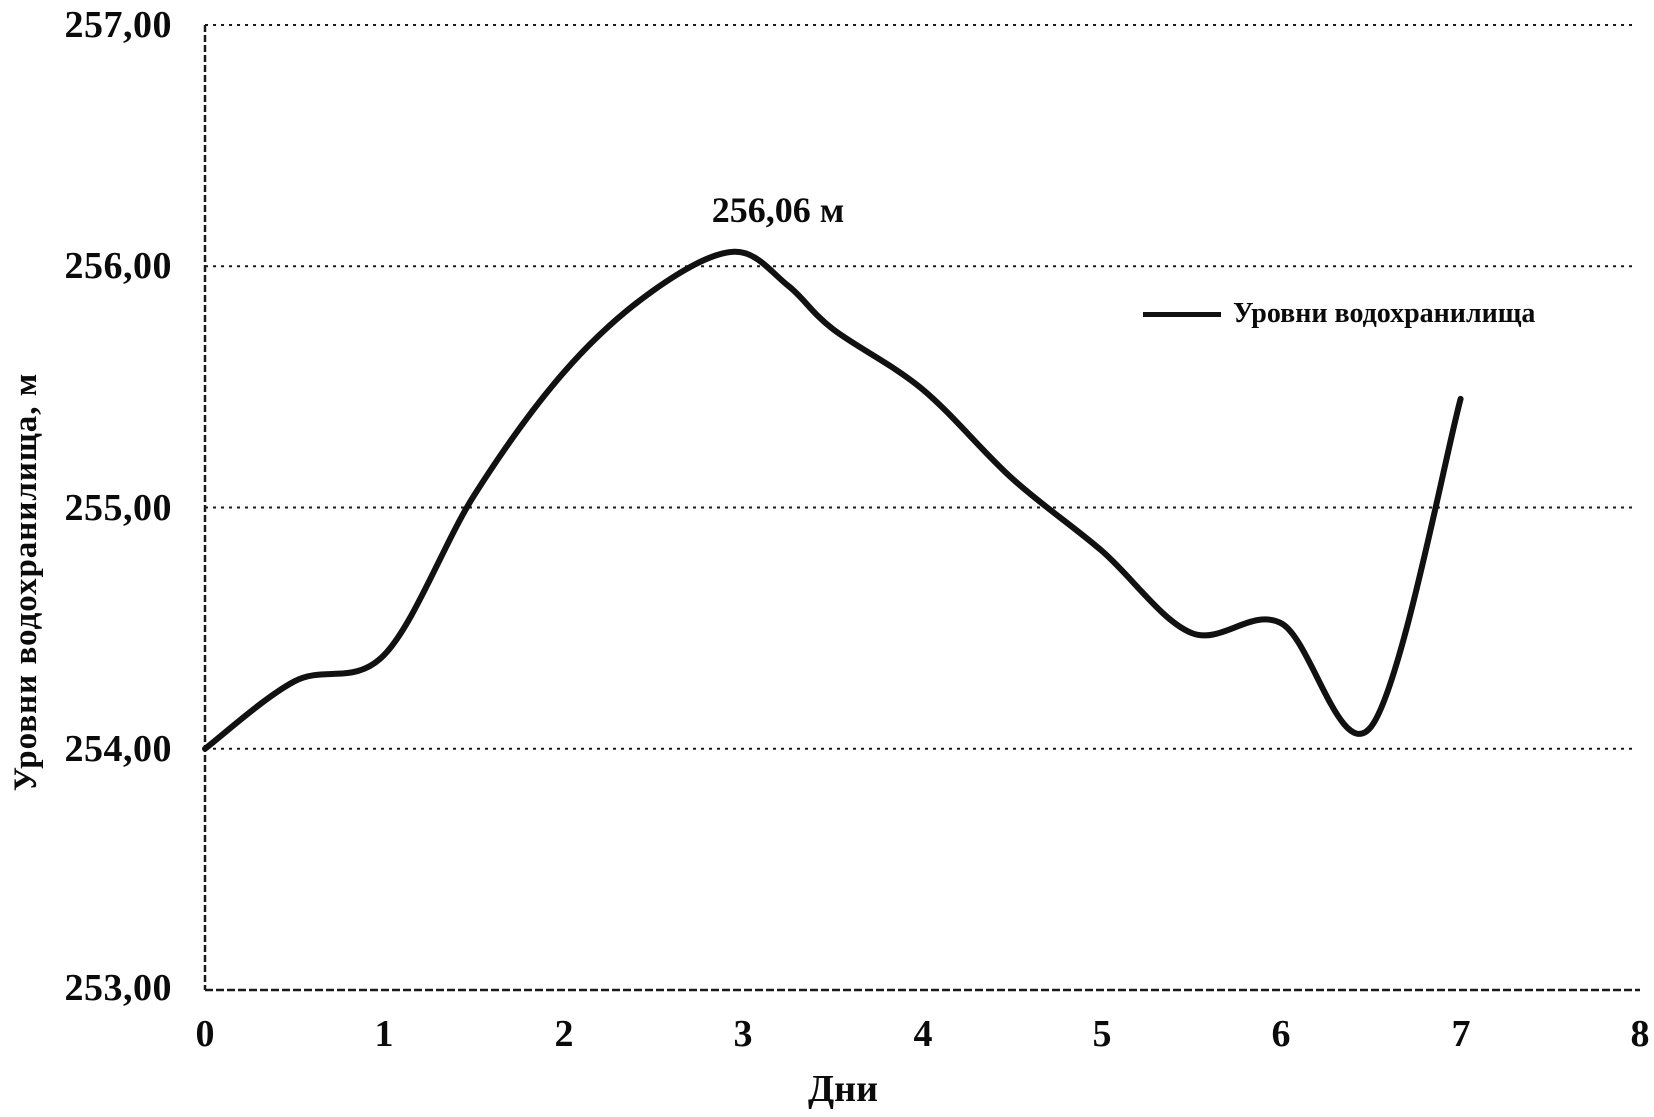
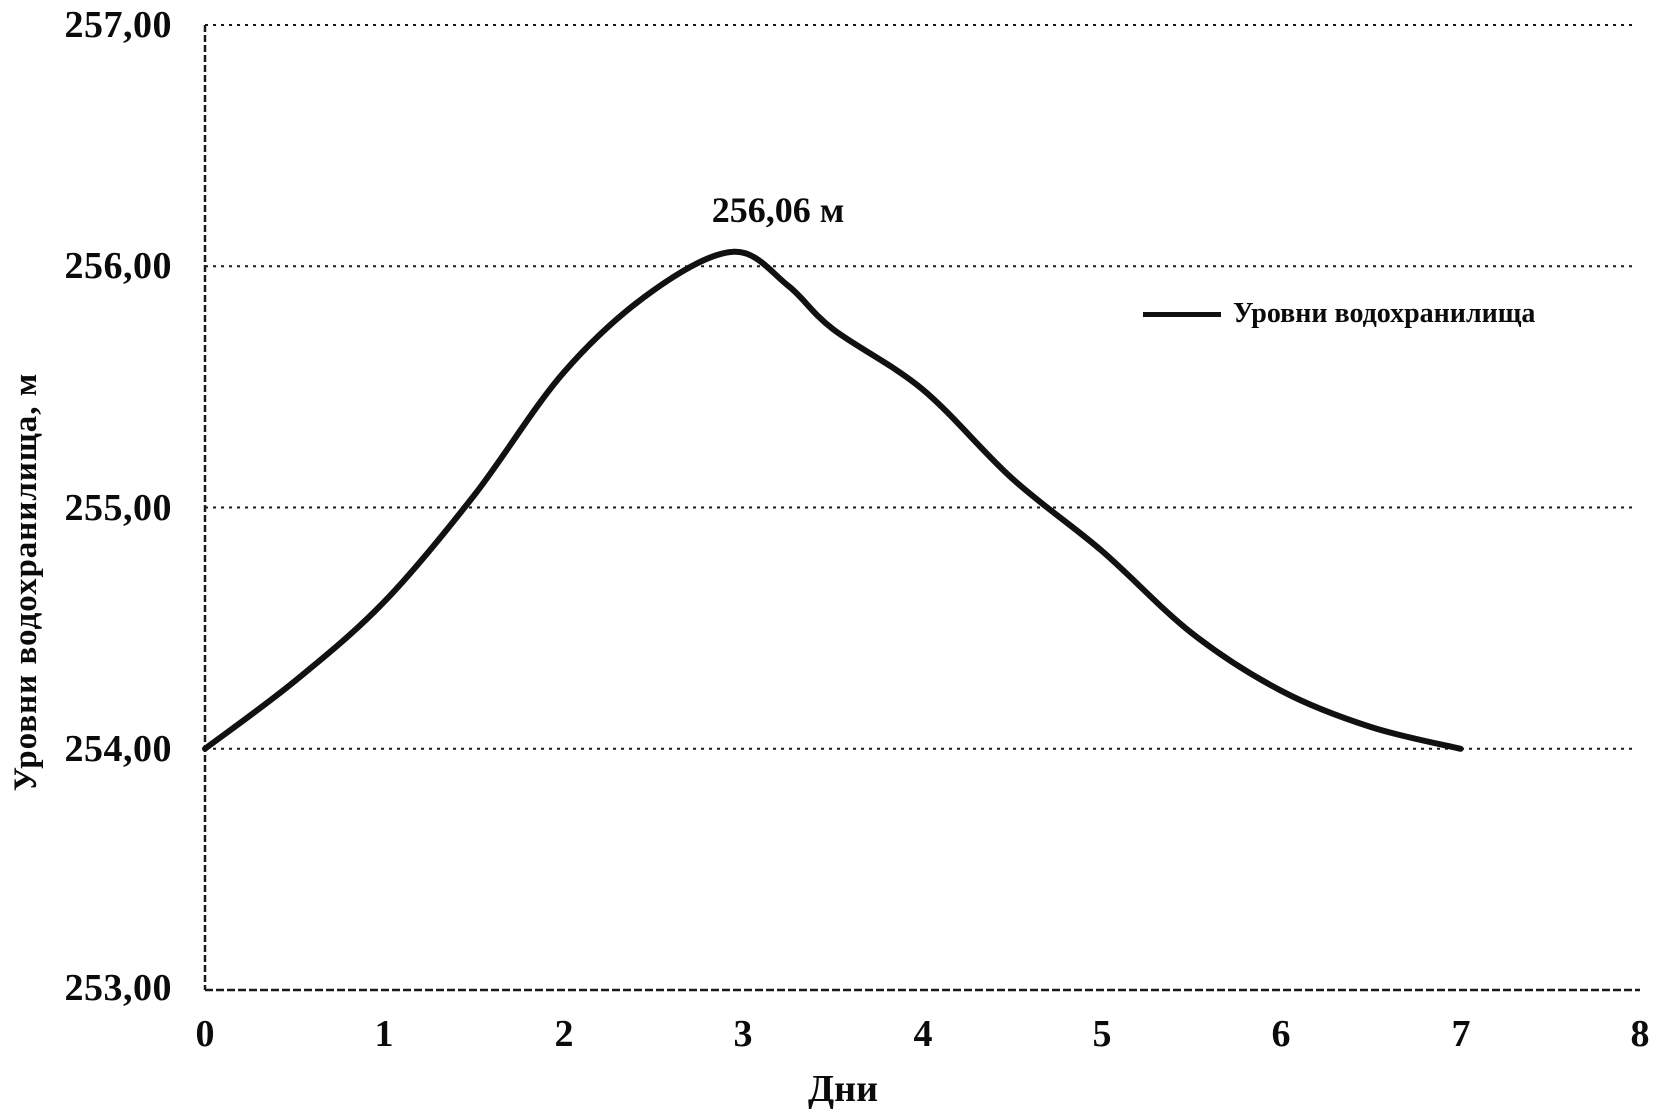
1: 254,39 -> 254,61
6: 254,52 -> 254,24
7: 255,45 -> 254,00
